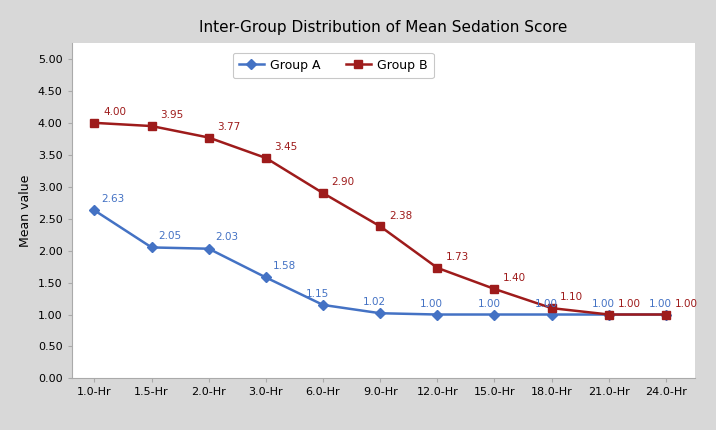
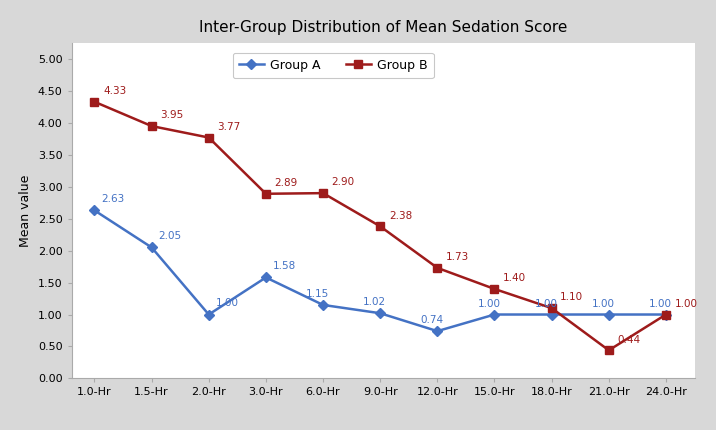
Group B/1.0-Hr: 4.00 -> 4.33
Group A/2.0-Hr: 2.03 -> 1.00
Group B/3.0-Hr: 3.45 -> 2.89
Group A/12.0-Hr: 1.00 -> 0.74
Group B/21.0-Hr: 1.00 -> 0.44
